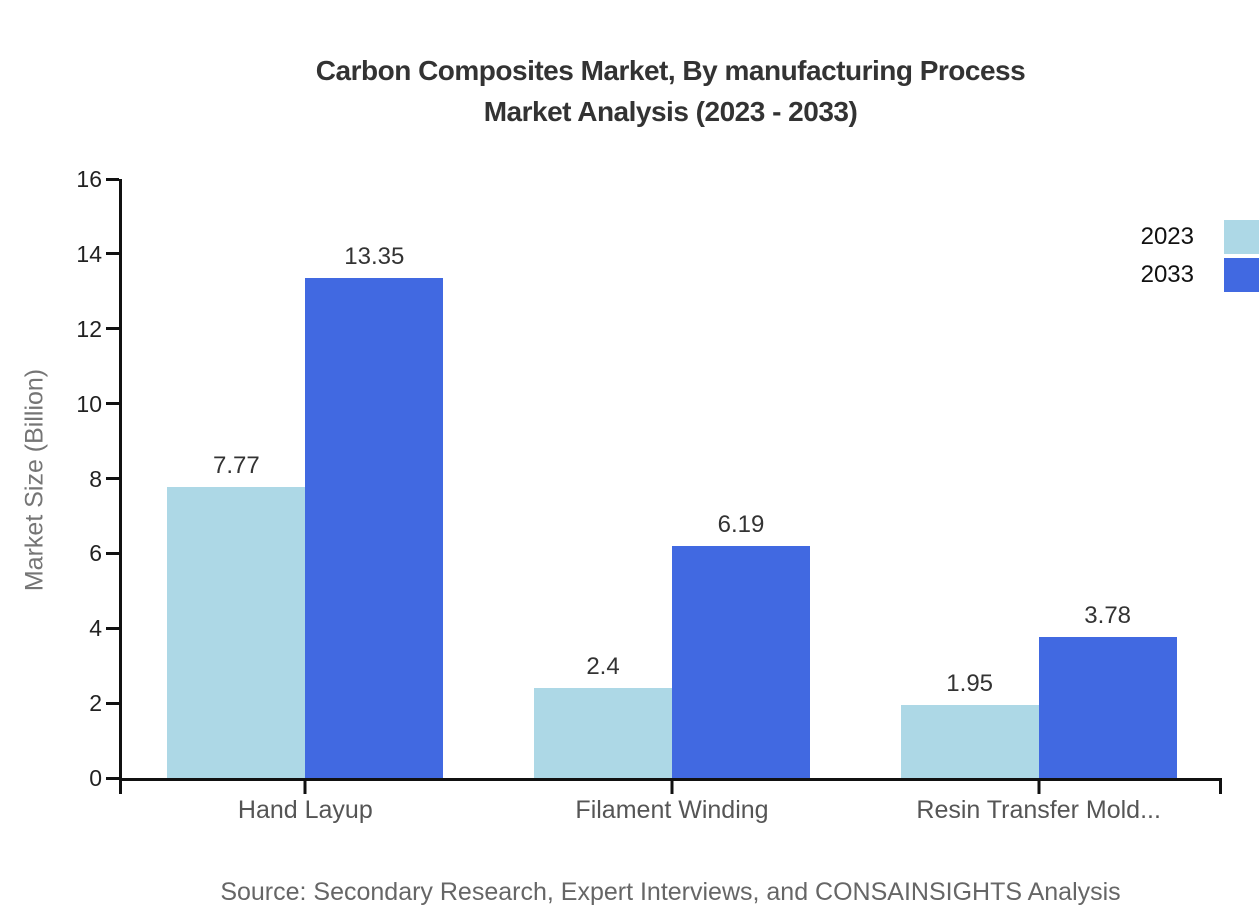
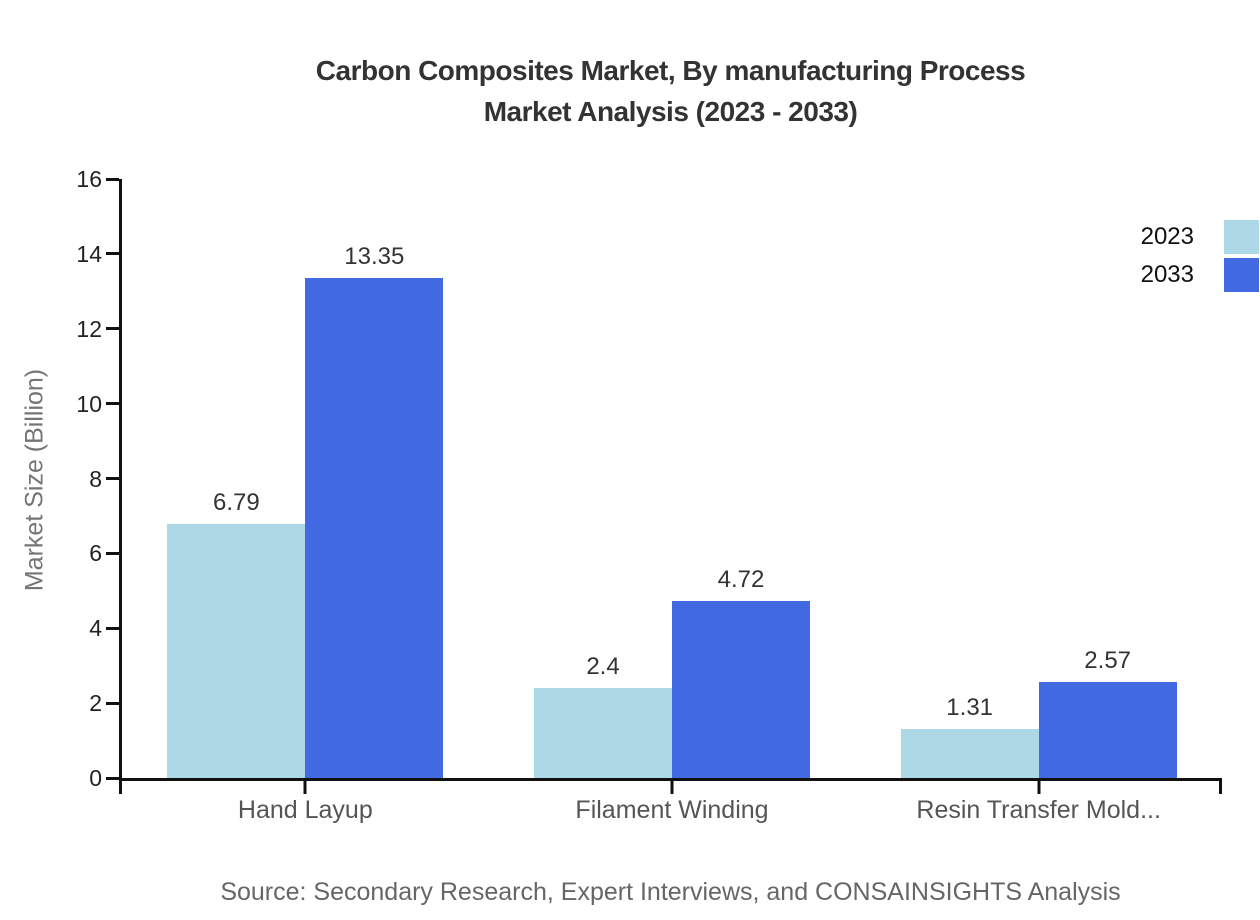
2023/Hand Layup: 7.77 -> 6.79
2033/Filament Winding: 6.19 -> 4.72
2023/Resin Transfer Mold...: 1.95 -> 1.31
2033/Resin Transfer Mold...: 3.78 -> 2.57
